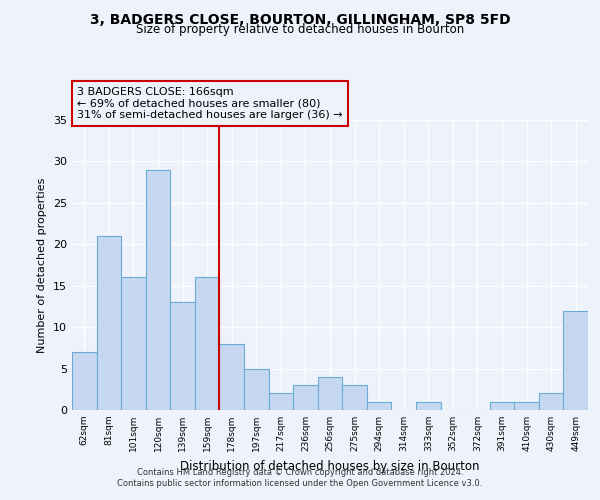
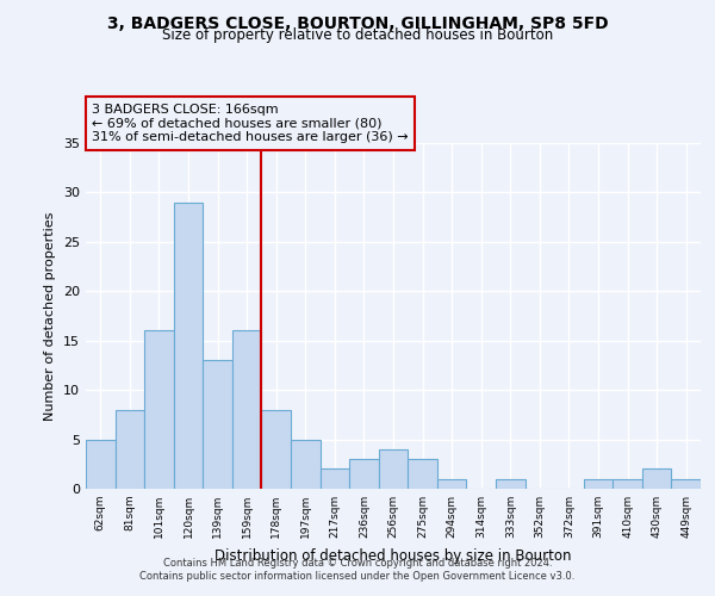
62sqm: 7 -> 5
81sqm: 21 -> 8
449sqm: 12 -> 1
